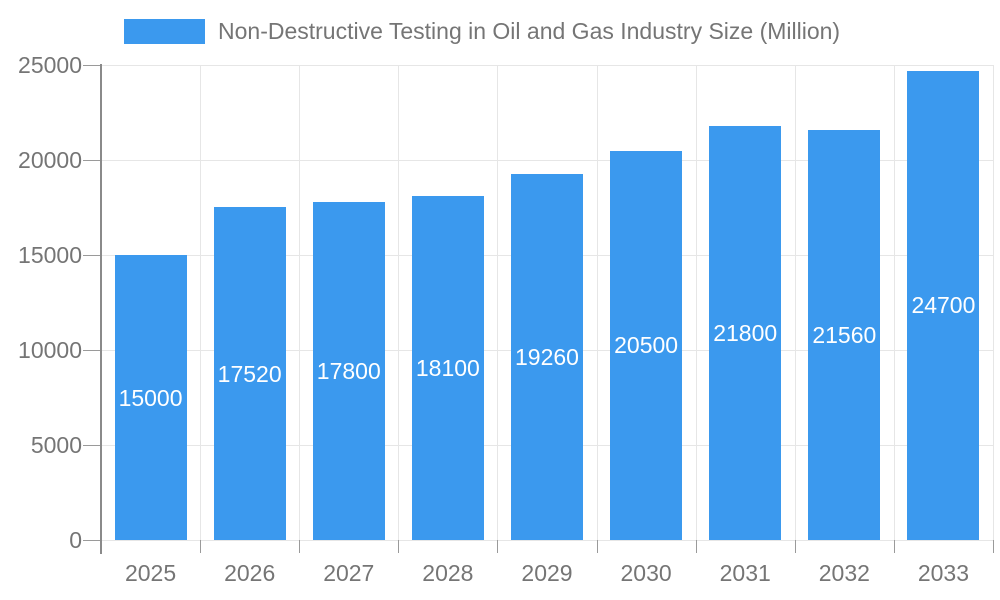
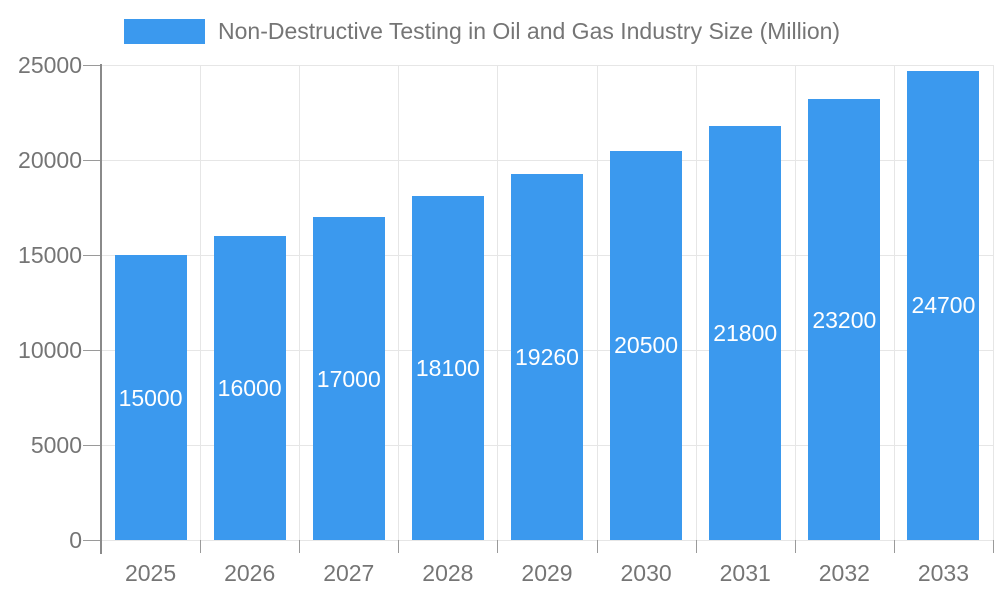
2026: 17520 -> 16000
2027: 17800 -> 17000
2032: 21560 -> 23200
